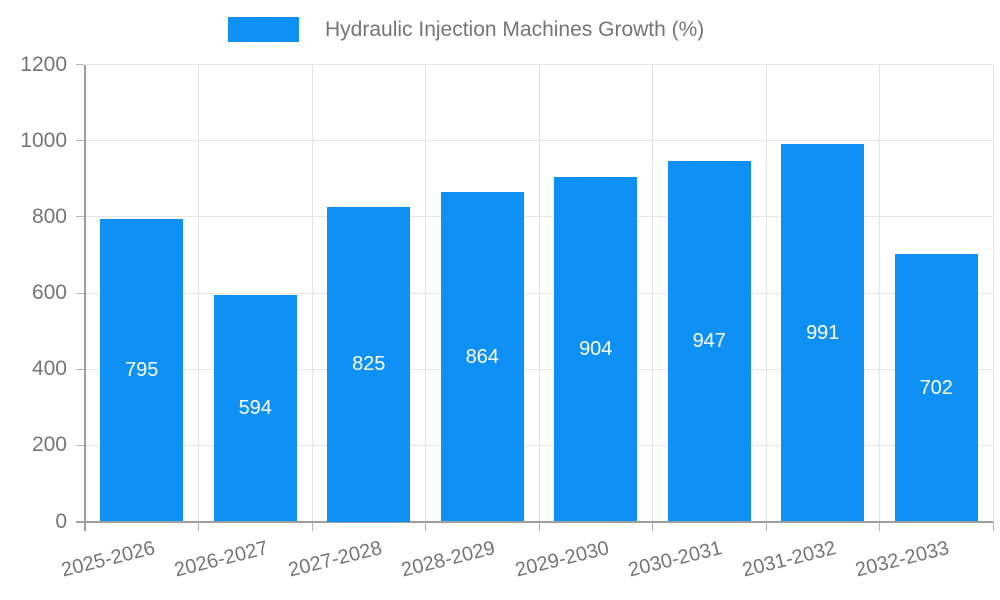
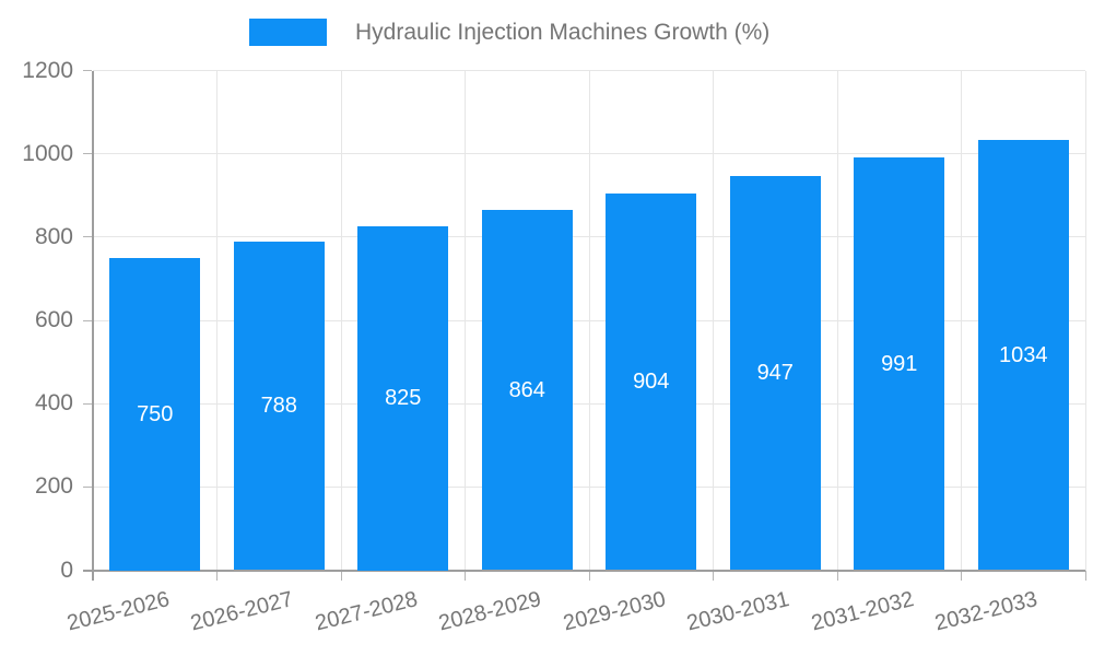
2025-2026: 795 -> 750
2026-2027: 594 -> 788
2032-2033: 702 -> 1034
